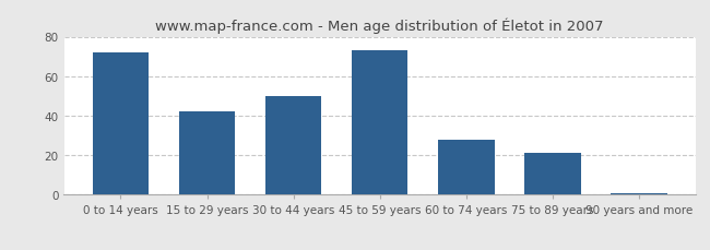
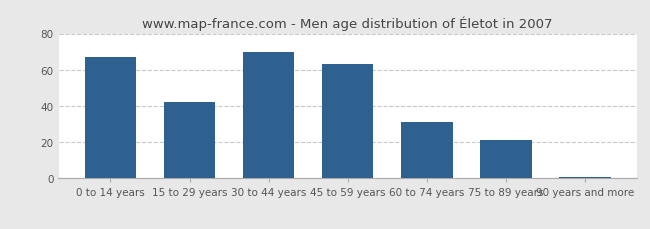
0 to 14 years: 72 -> 67
30 to 44 years: 50 -> 70
45 to 59 years: 73 -> 63
60 to 74 years: 28 -> 31
